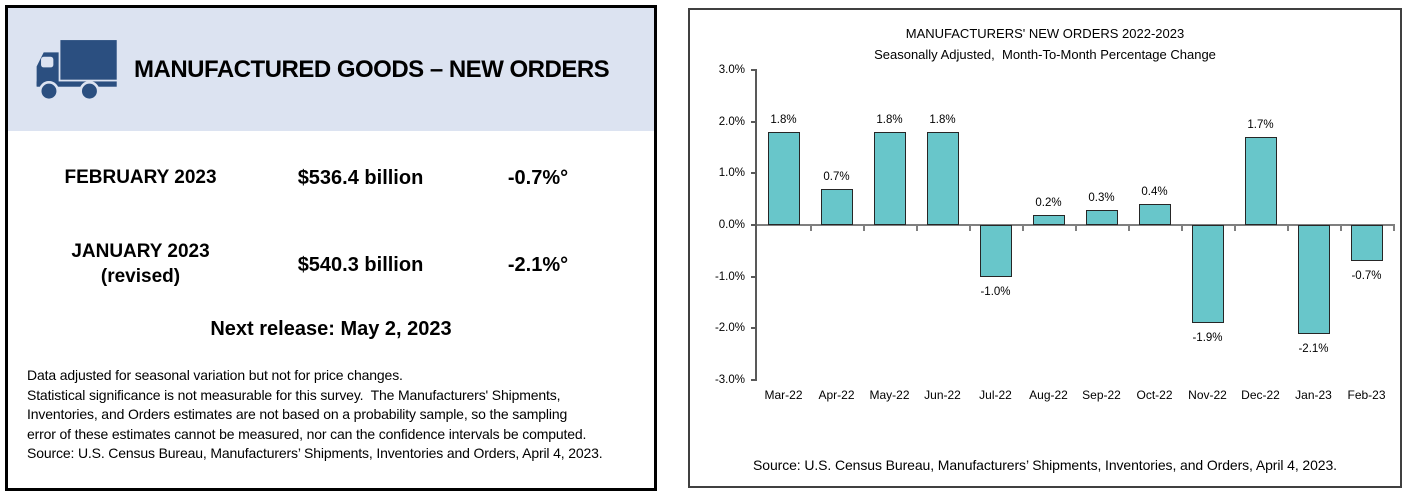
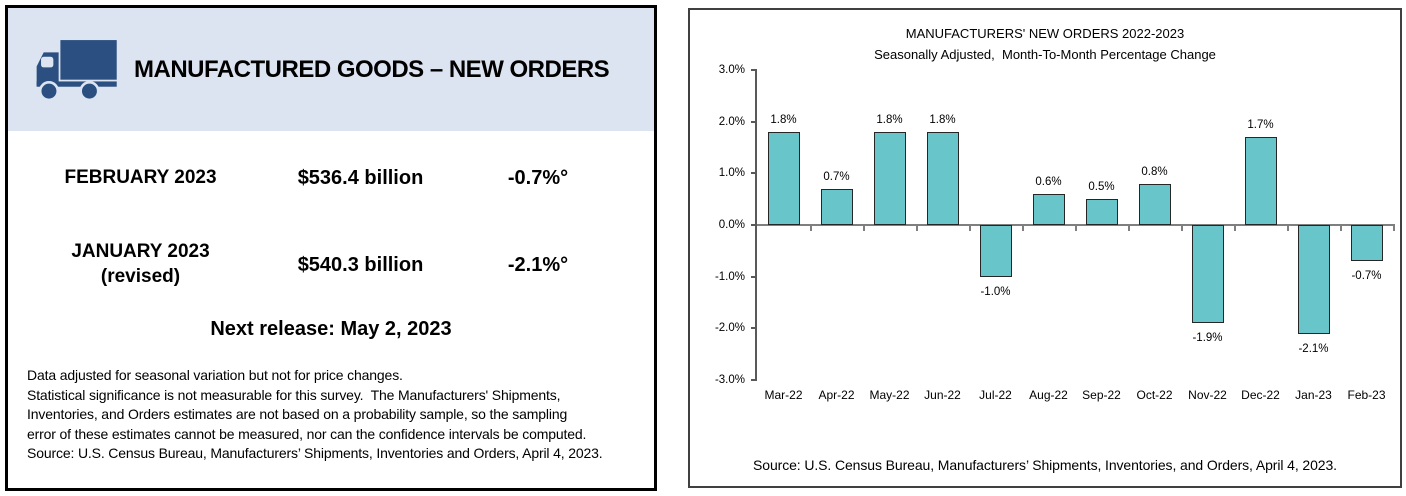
Aug-22: 0.2% -> 0.6%
Sep-22: 0.3% -> 0.5%
Oct-22: 0.4% -> 0.8%
